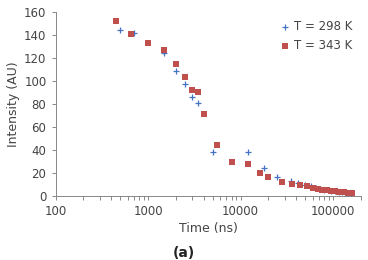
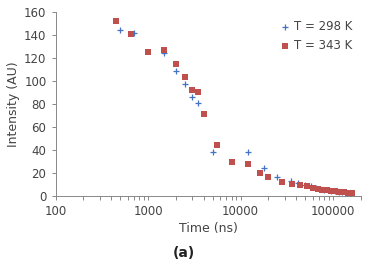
T = 343 K/1000: 133 -> 125
